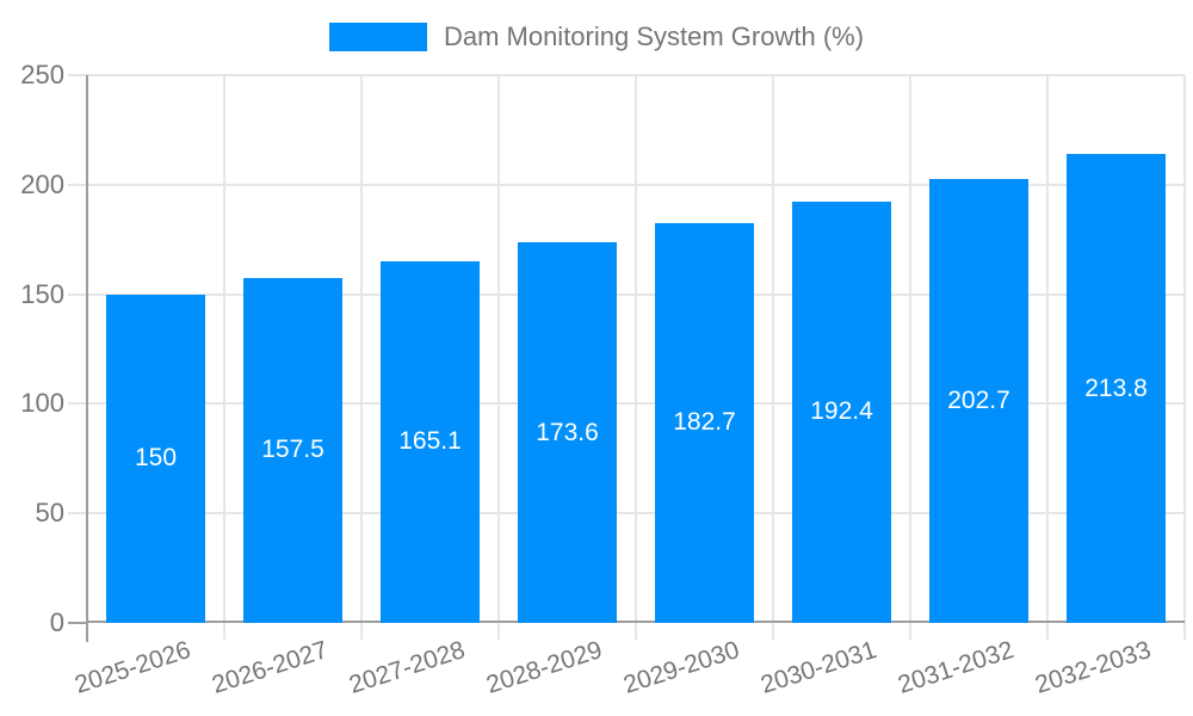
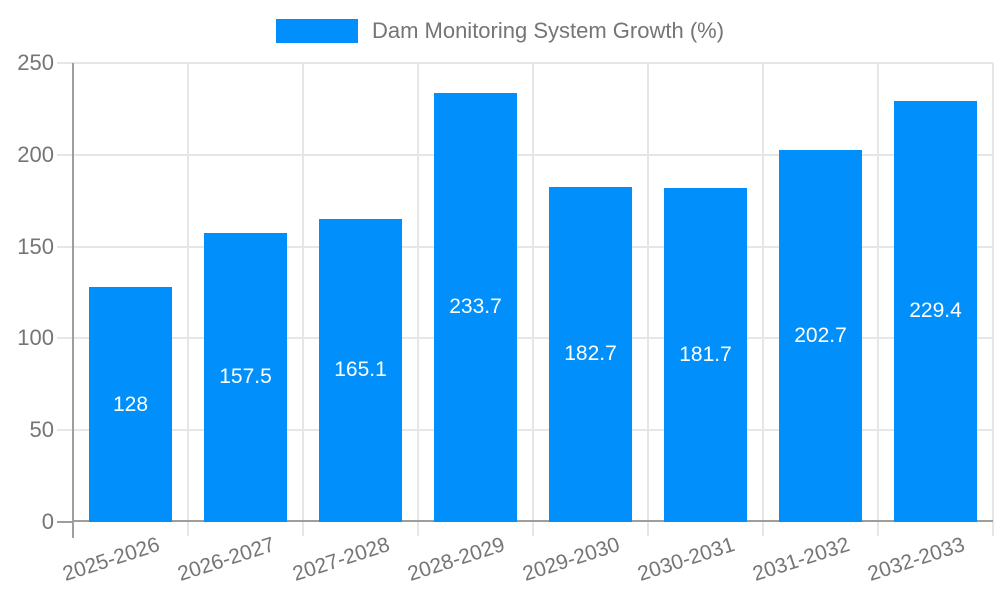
2025-2026: 150 -> 128
2028-2029: 173.6 -> 233.7
2030-2031: 192.4 -> 181.7
2032-2033: 213.8 -> 229.4
